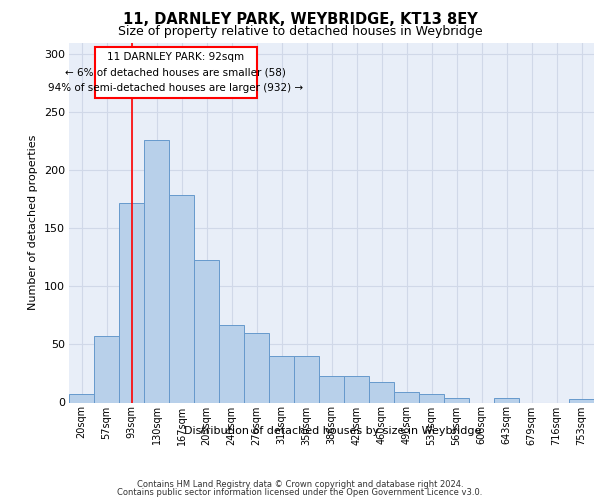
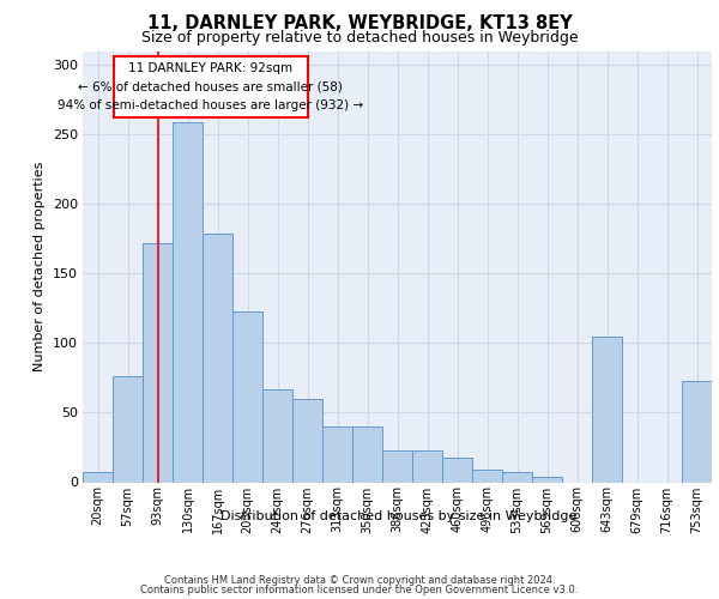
57sqm: 57 -> 76
130sqm: 226 -> 259
643sqm: 4 -> 105
753sqm: 3 -> 73
